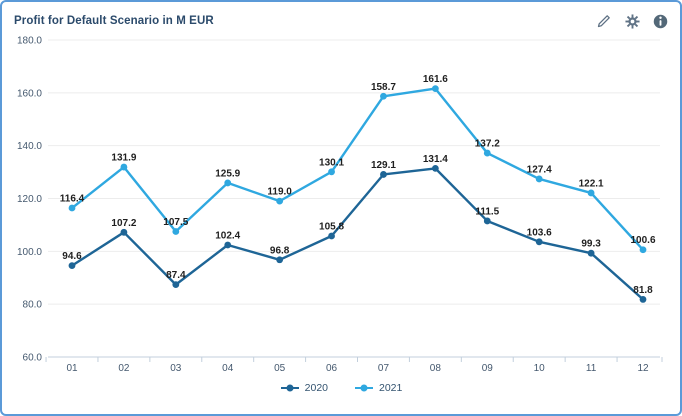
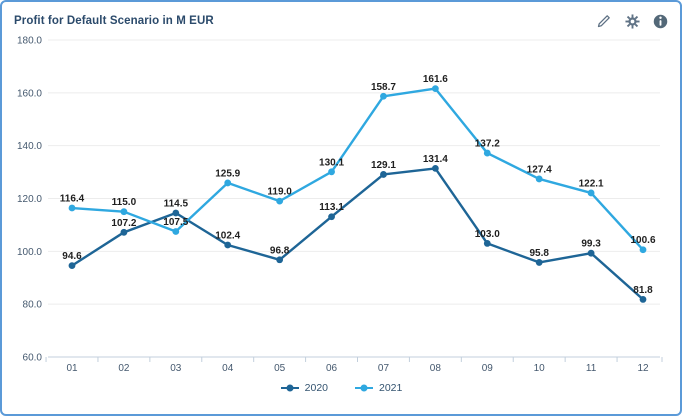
2021/02: 131.9 -> 115.0
2020/03: 87.4 -> 114.5
2020/06: 105.8 -> 113.1
2020/09: 111.5 -> 103.0
2020/10: 103.6 -> 95.8
